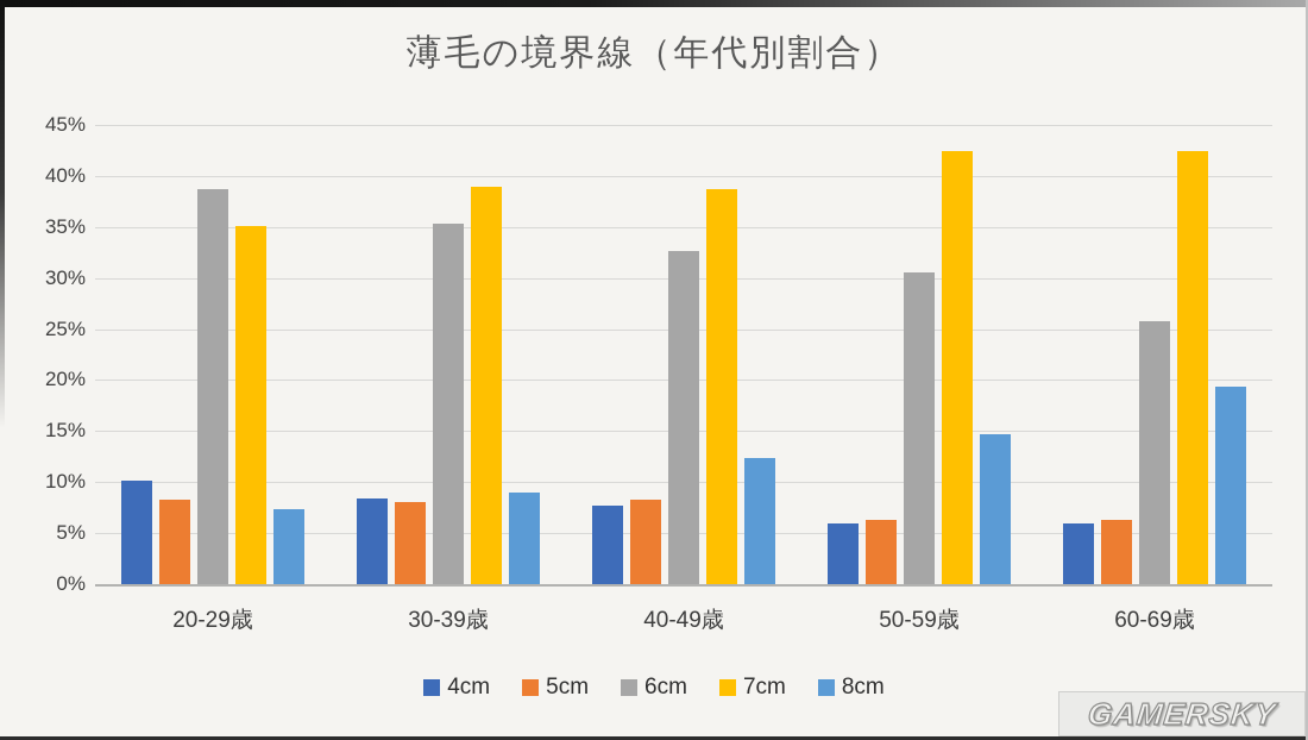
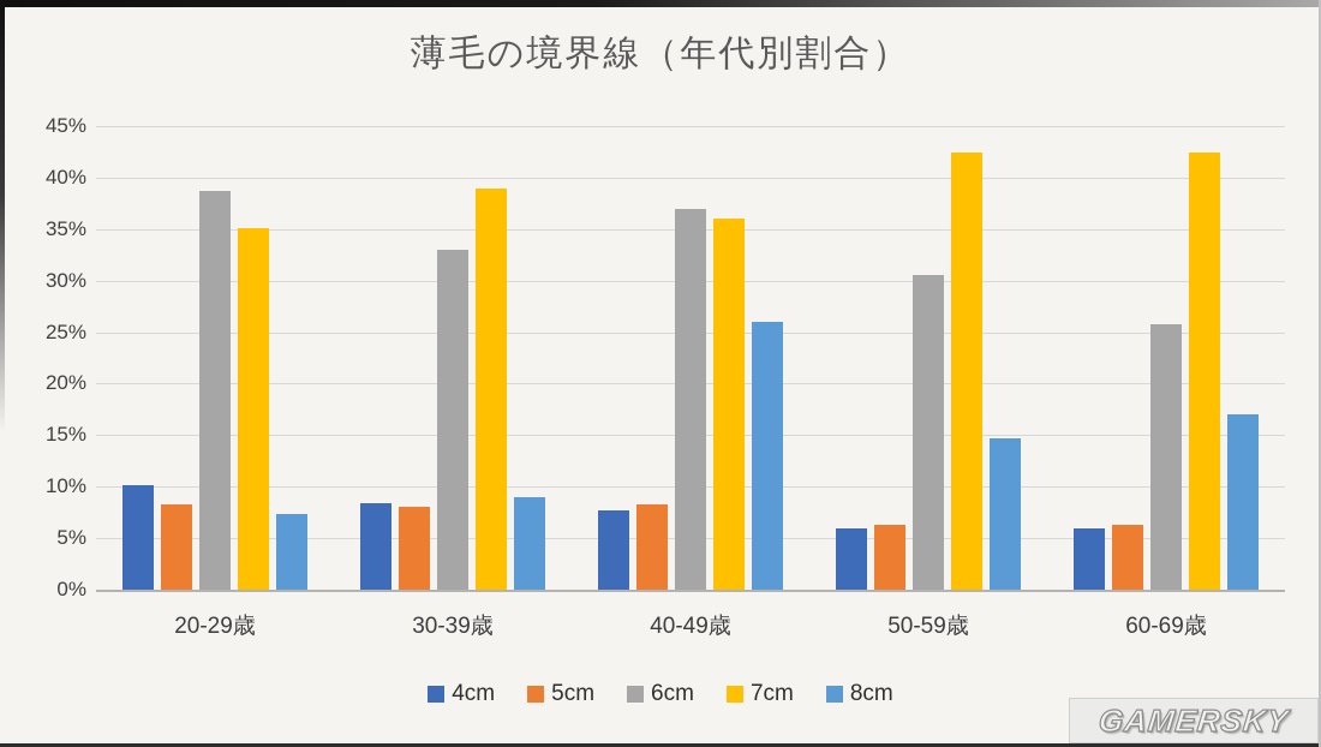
6cm/30-39歳: 35% -> 33%
6cm/40-49歳: 33% -> 37%
7cm/40-49歳: 39% -> 36%
8cm/40-49歳: 12% -> 26%
8cm/60-69歳: 19% -> 17%
